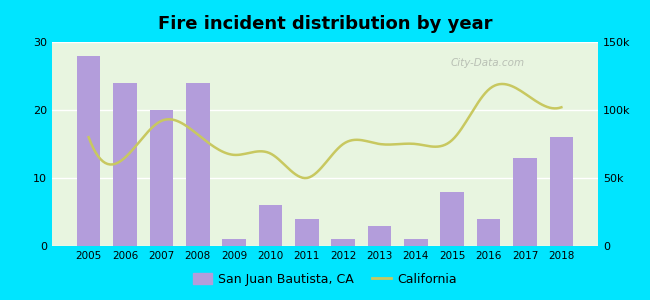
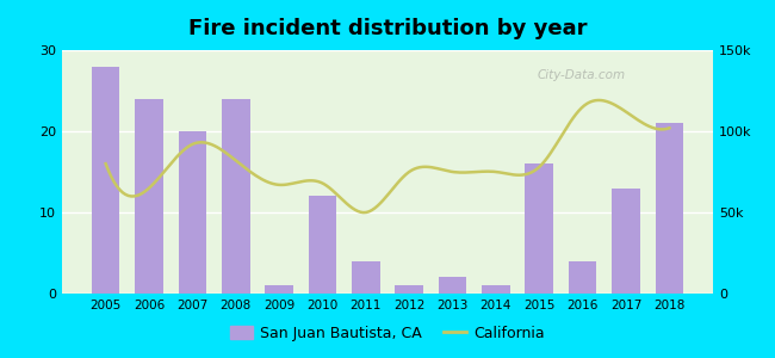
San Juan Bautista, CA/2010: 6 -> 12
San Juan Bautista, CA/2013: 3 -> 2
San Juan Bautista, CA/2015: 8 -> 16
San Juan Bautista, CA/2018: 16 -> 21
